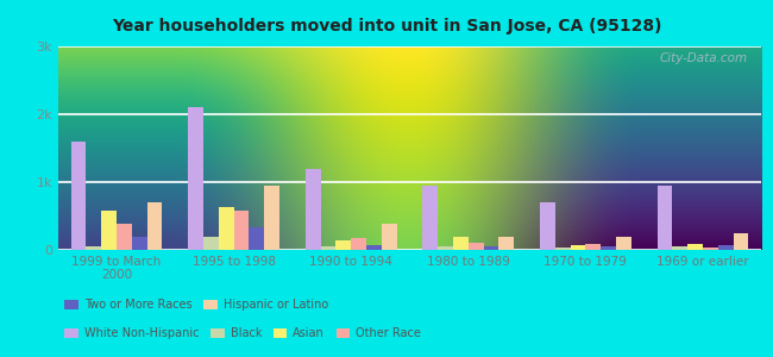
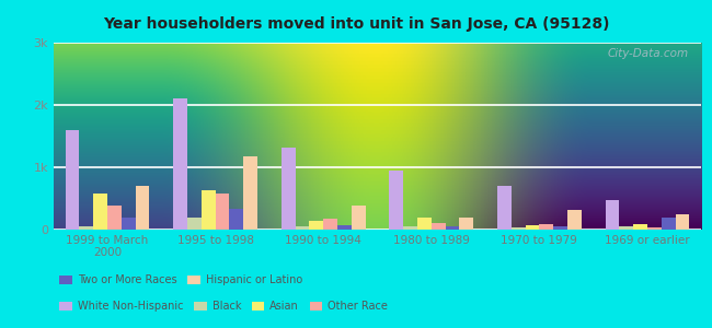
Hispanic or Latino/1995 to 1998: 0.94k -> 1.18k
White Non-Hispanic/1990 to 1994: 1.20k -> 1.32k
Hispanic or Latino/1970 to 1979: 0.19k -> 0.32k
White Non-Hispanic/1969 or earlier: 0.95k -> 0.48k
Two or More Races/1969 or earlier: 0.07k -> 0.20k
